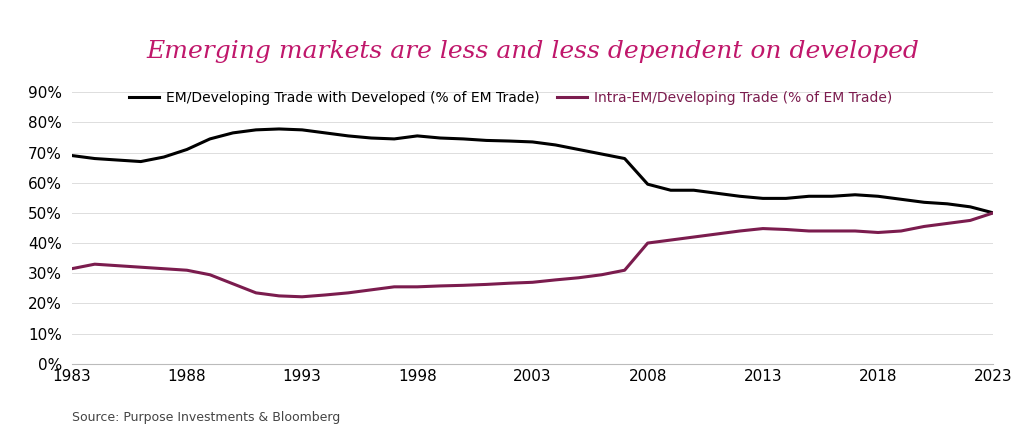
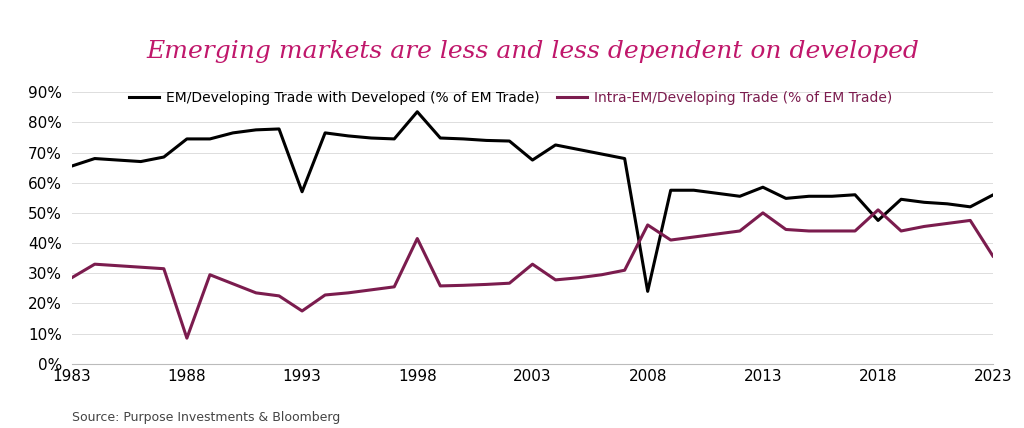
EM/Developing Trade with Developed (% of EM Trade)/1983: 69.0% -> 65.5%
Intra-EM/Developing Trade (% of EM Trade)/1983: 31.5% -> 28.5%
EM/Developing Trade with Developed (% of EM Trade)/1988: 71.0% -> 74.5%
Intra-EM/Developing Trade (% of EM Trade)/1988: 31.0% -> 8.5%
EM/Developing Trade with Developed (% of EM Trade)/1993: 77.5% -> 57.0%
Intra-EM/Developing Trade (% of EM Trade)/1993: 22.2% -> 17.5%
EM/Developing Trade with Developed (% of EM Trade)/1998: 75.5% -> 83.5%
Intra-EM/Developing Trade (% of EM Trade)/1998: 25.5% -> 41.5%
EM/Developing Trade with Developed (% of EM Trade)/2003: 73.5% -> 67.5%
Intra-EM/Developing Trade (% of EM Trade)/2003: 27.0% -> 33.0%
EM/Developing Trade with Developed (% of EM Trade)/2008: 59.5% -> 24.0%
Intra-EM/Developing Trade (% of EM Trade)/2008: 40.0% -> 46.0%
EM/Developing Trade with Developed (% of EM Trade)/2013: 54.8% -> 58.5%
Intra-EM/Developing Trade (% of EM Trade)/2013: 44.8% -> 50.0%
EM/Developing Trade with Developed (% of EM Trade)/2018: 55.5% -> 47.5%
Intra-EM/Developing Trade (% of EM Trade)/2018: 43.5% -> 51.0%
EM/Developing Trade with Developed (% of EM Trade)/2023: 50.0% -> 56.0%
Intra-EM/Developing Trade (% of EM Trade)/2023: 50.0% -> 35.5%
